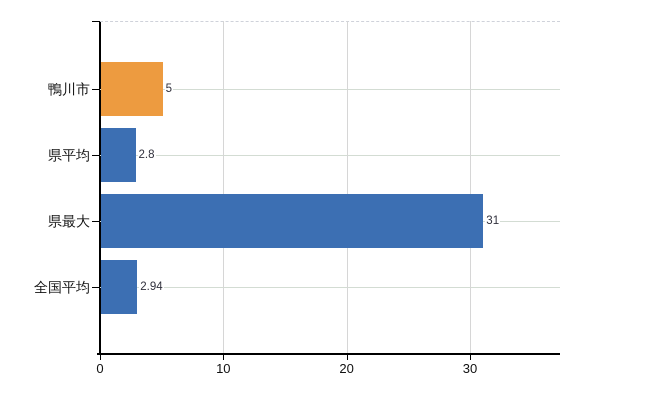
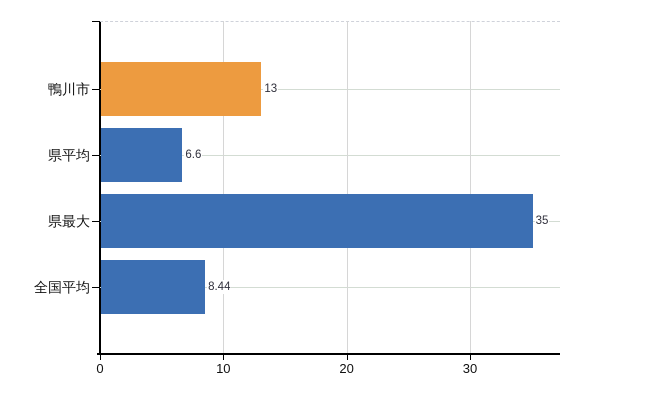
鴨川市: 5 -> 13
県平均: 2.8 -> 6.6
県最大: 31 -> 35
全国平均: 2.94 -> 8.44
